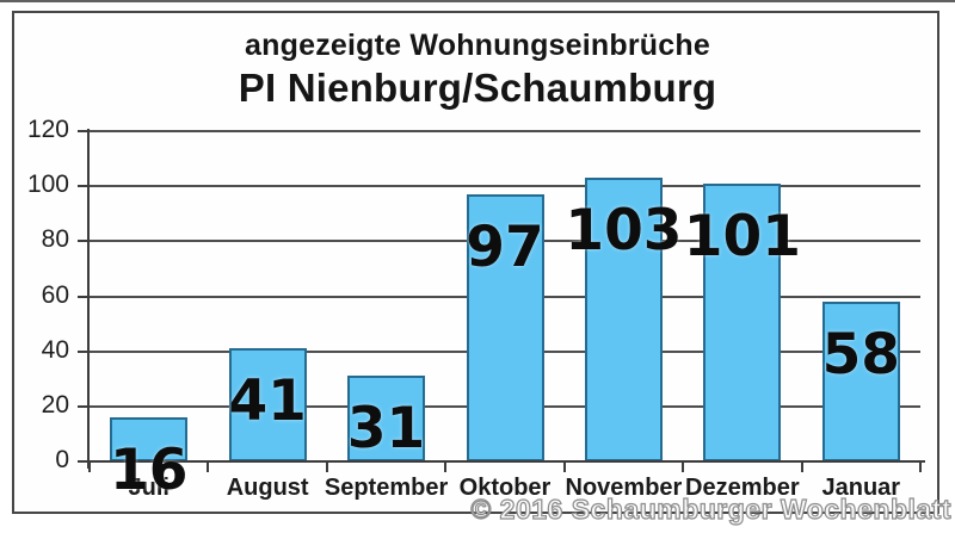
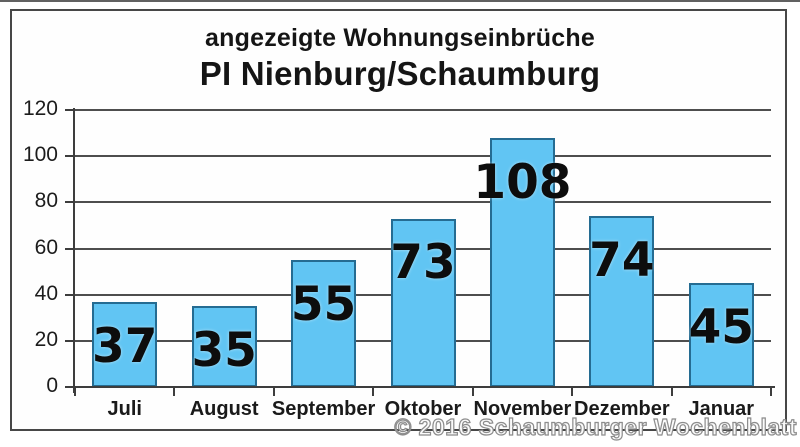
Juli: 16 -> 37
August: 41 -> 35
September: 31 -> 55
Oktober: 97 -> 73
November: 103 -> 108
Dezember: 101 -> 74
Januar: 58 -> 45
